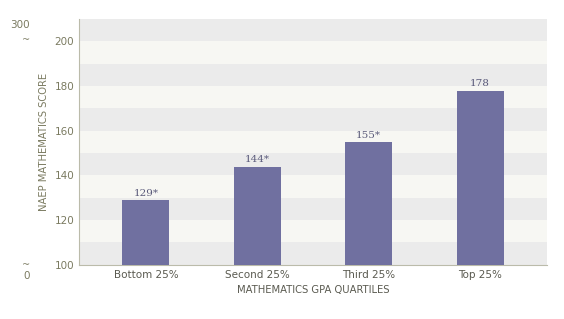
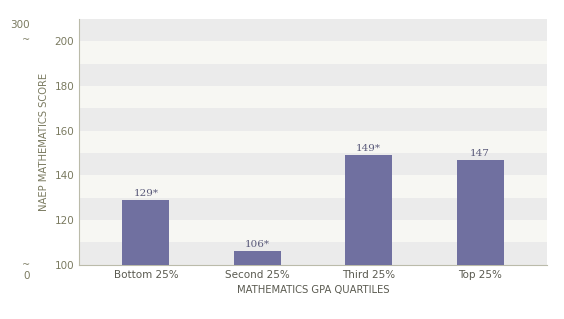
Second 25%: 144* -> 106*
Third 25%: 155* -> 149*
Top 25%: 178 -> 147
